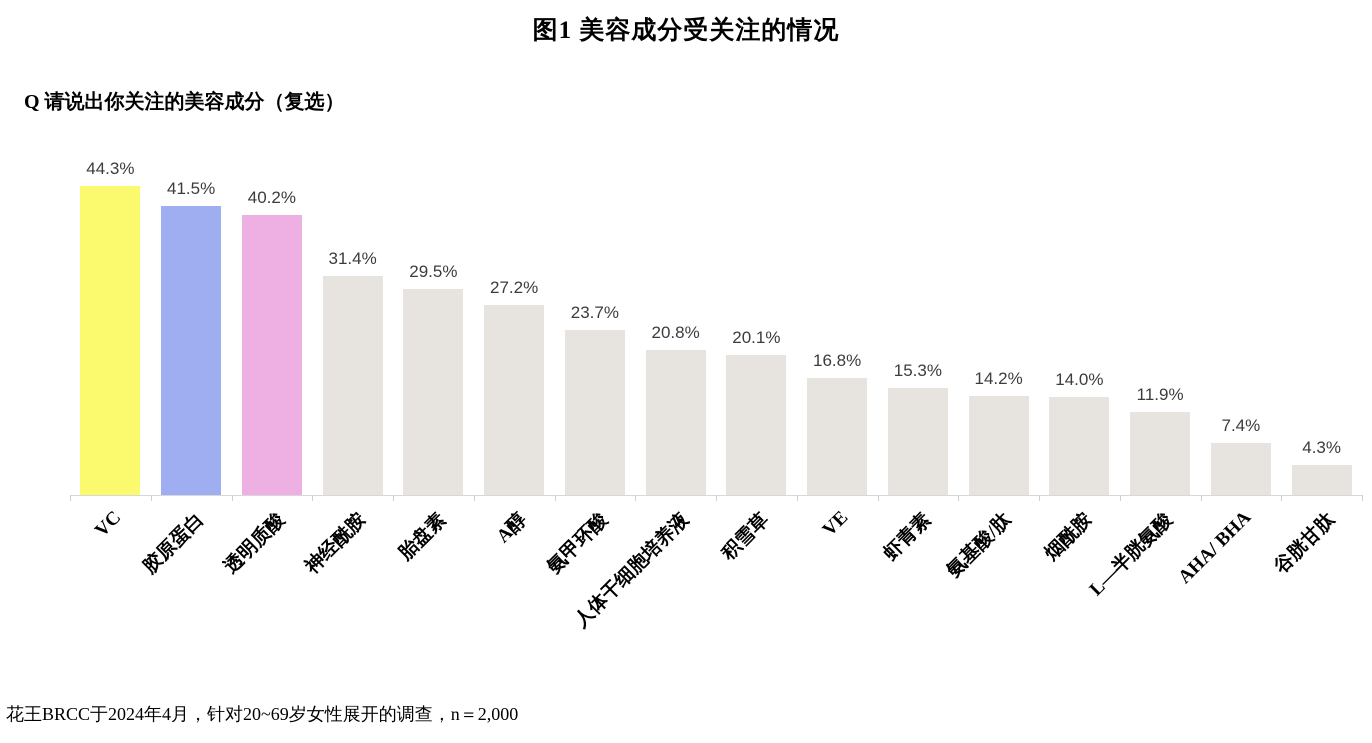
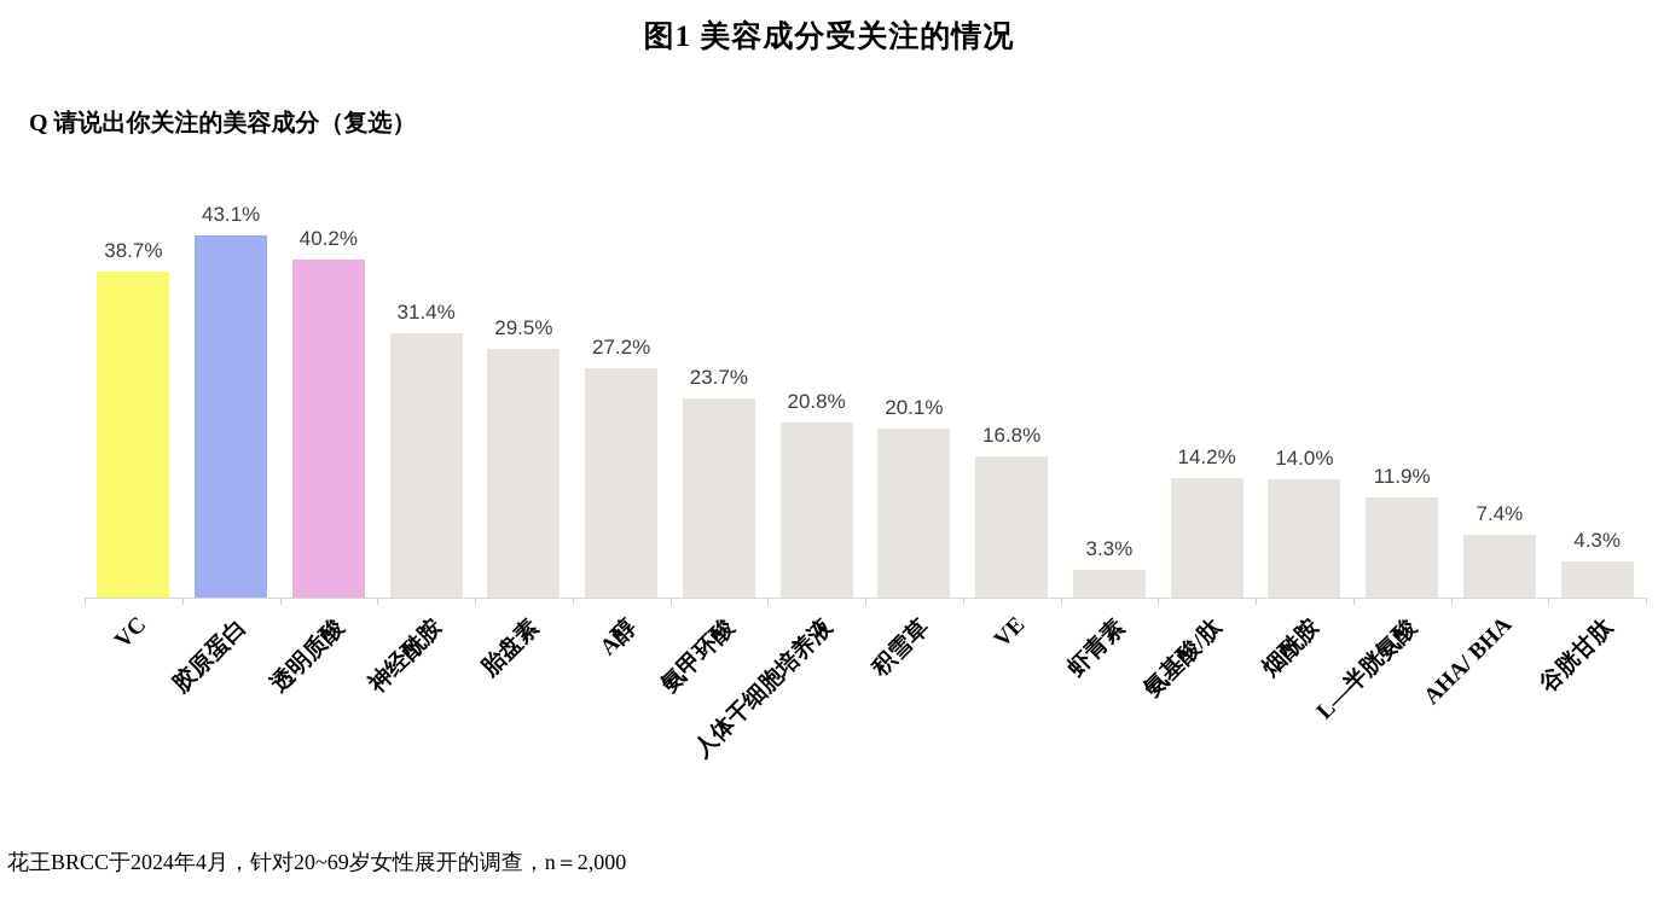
VC: 44.3% -> 38.7%
胶原蛋白: 41.5% -> 43.1%
虾青素: 15.3% -> 3.3%
